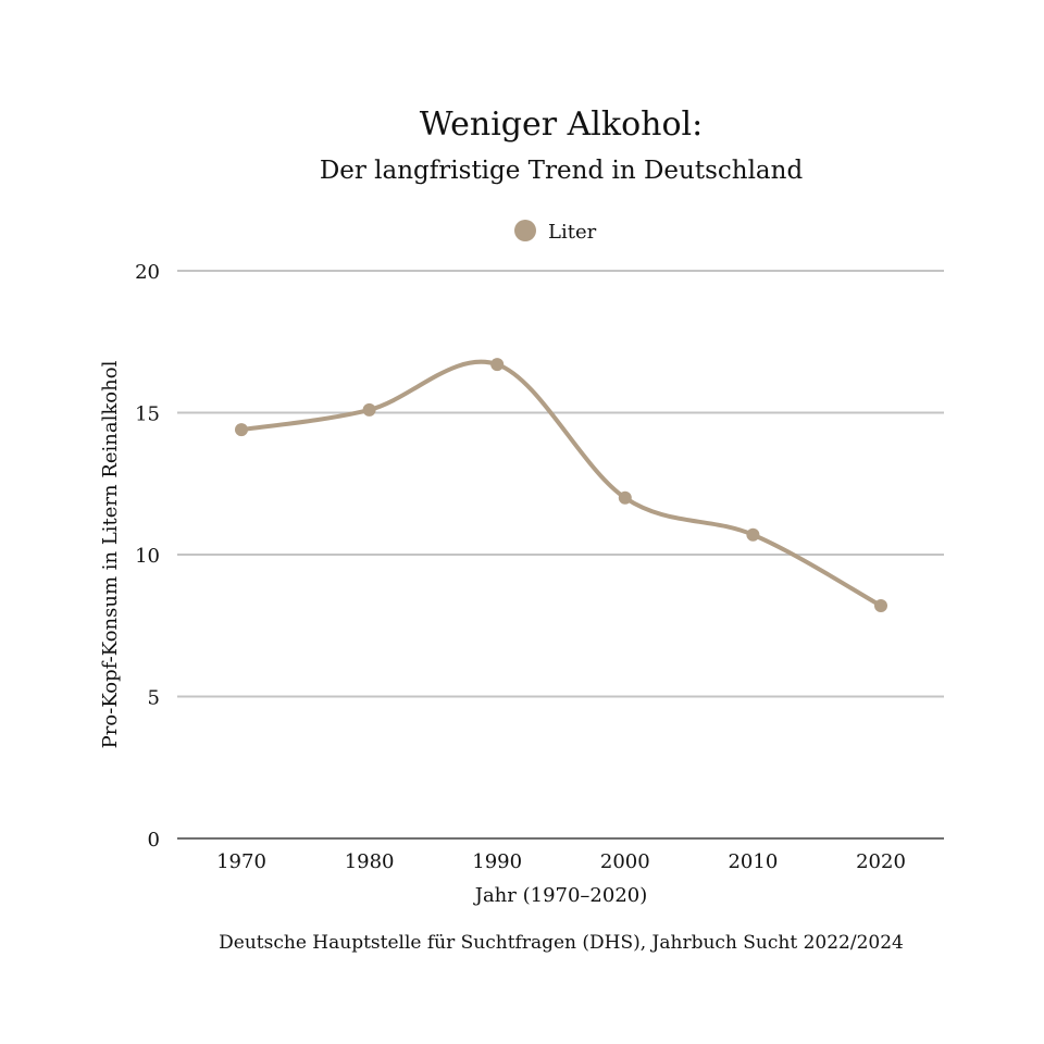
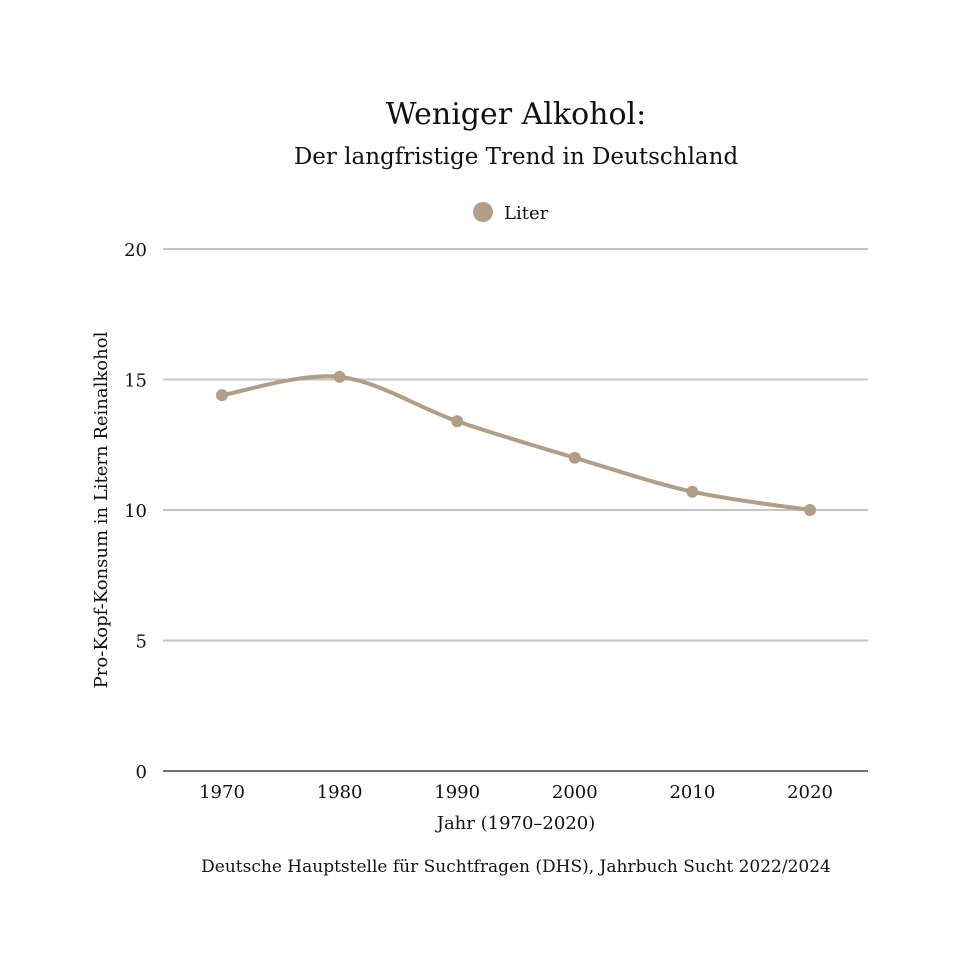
1990: 16.7 -> 13.4
2020: 8.2 -> 10.0
